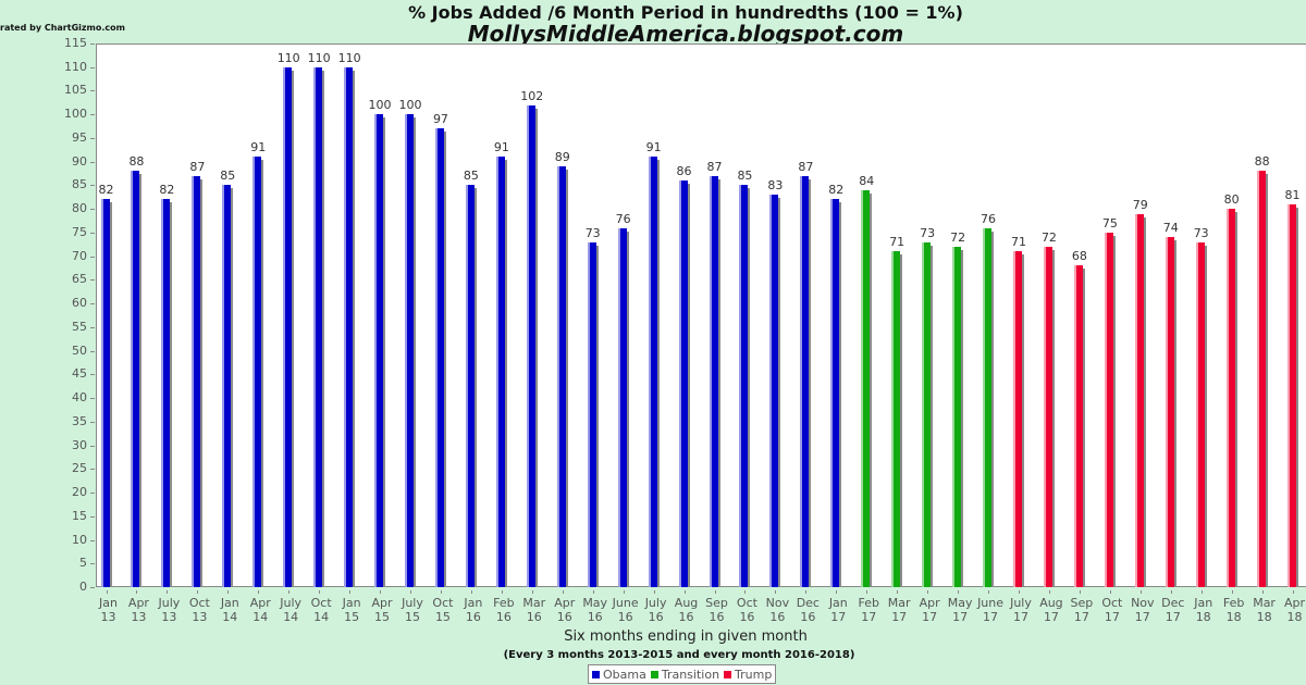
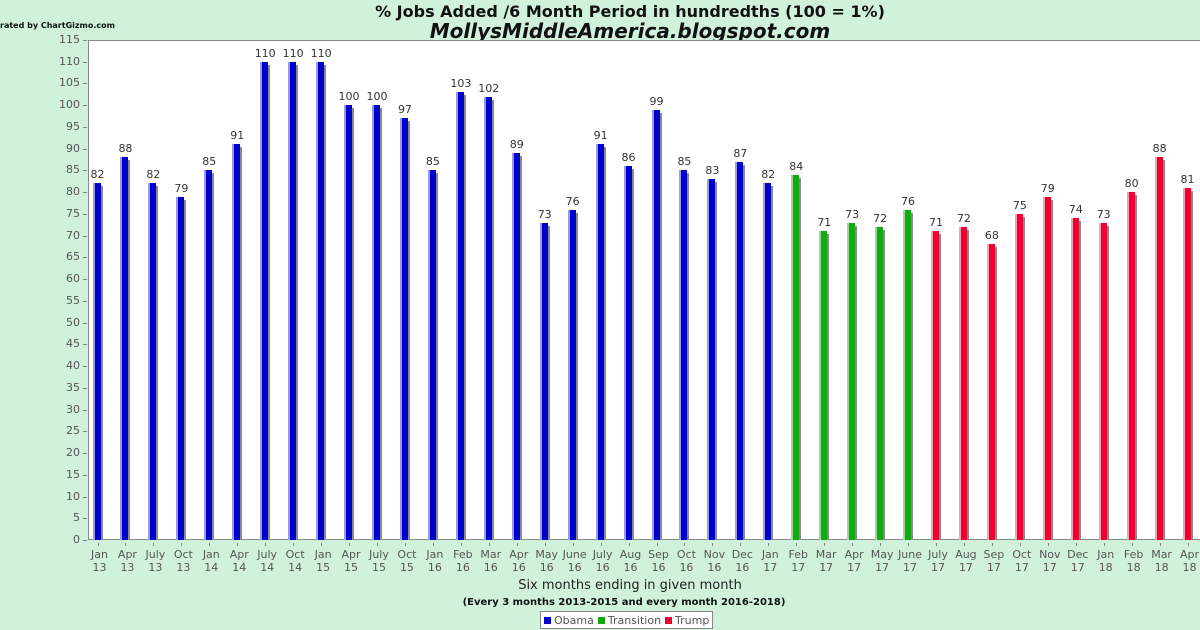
Oct 13: 87 -> 79
Feb 16: 91 -> 103
Sep 16: 87 -> 99
